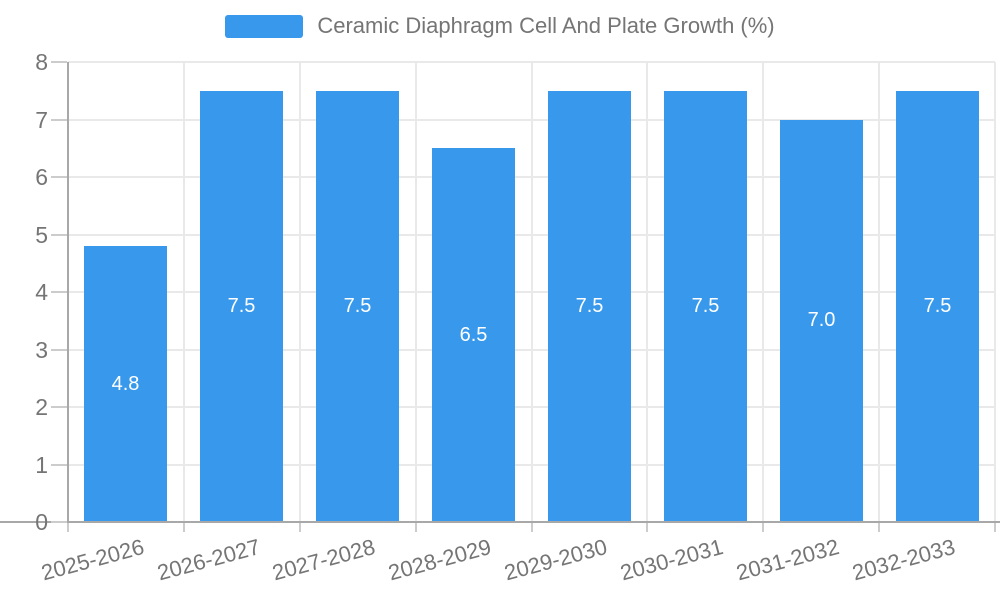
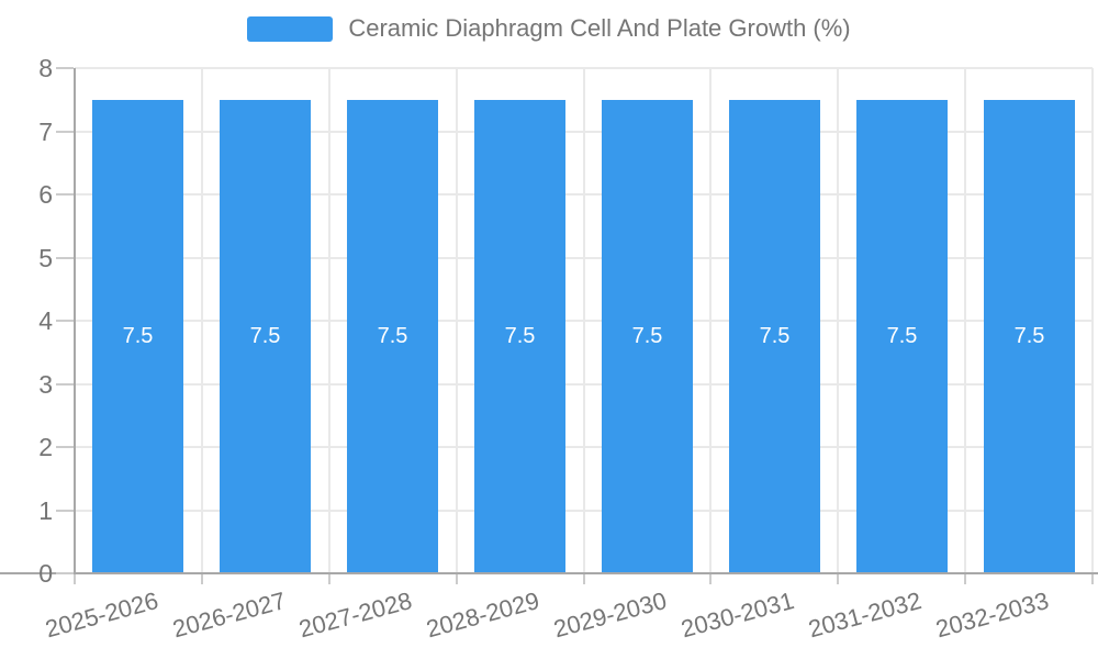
2025-2026: 4.8 -> 7.5
2028-2029: 6.5 -> 7.5
2031-2032: 7.0 -> 7.5
